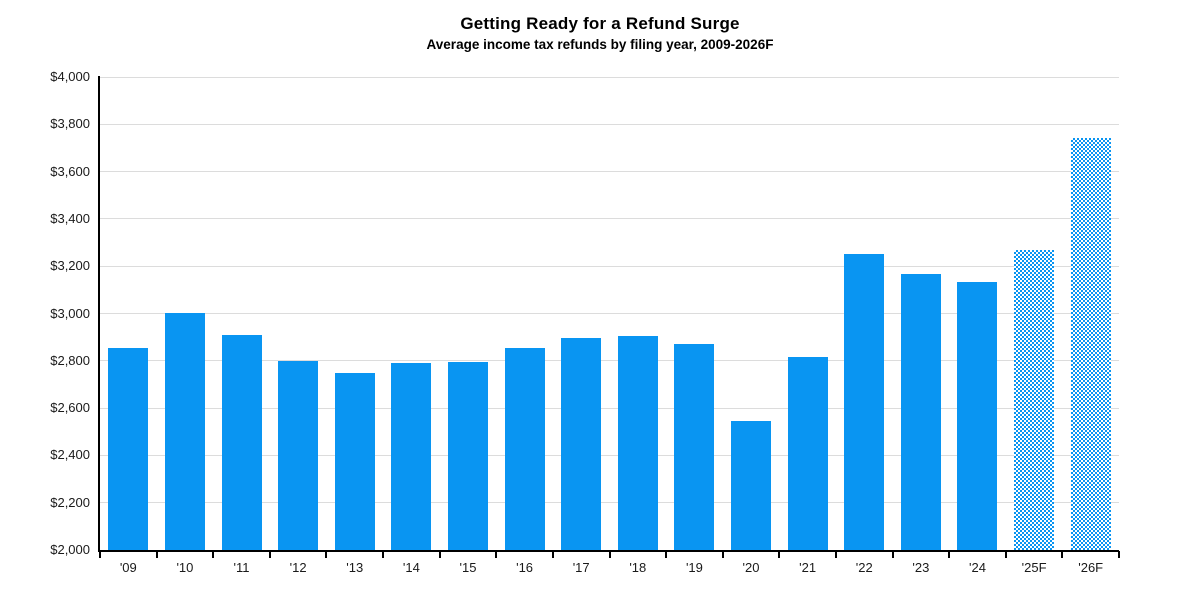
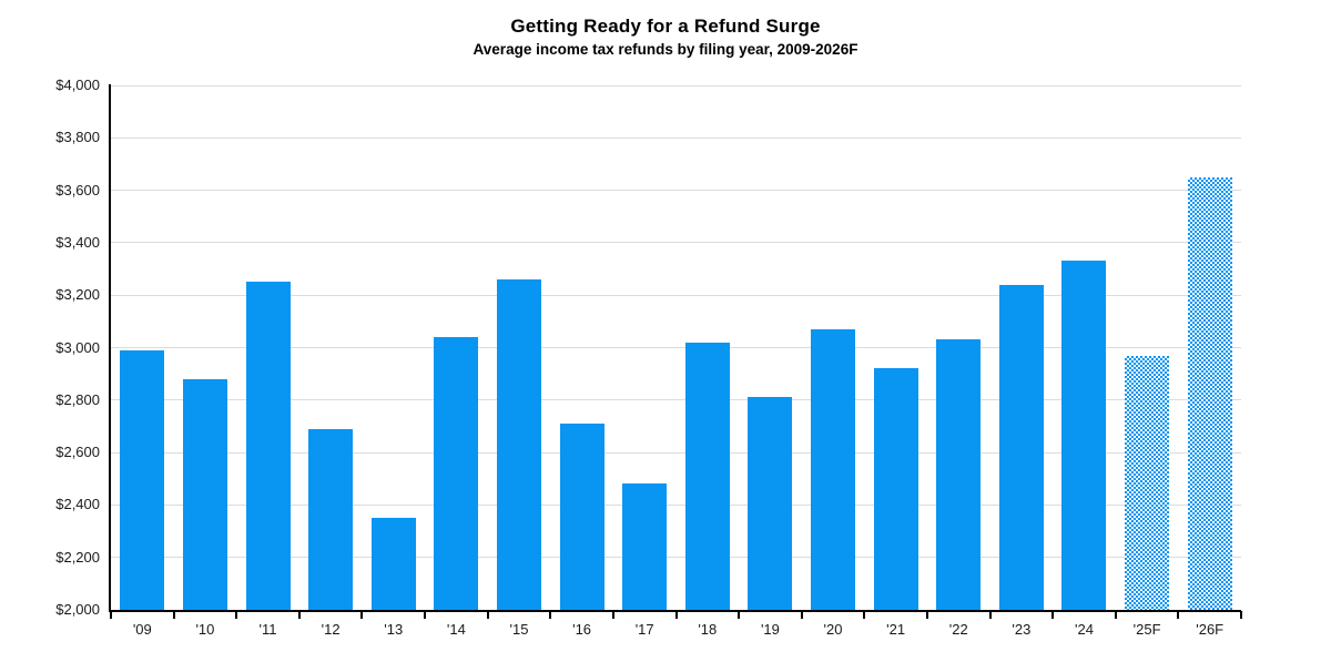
'09: $2860 -> $2990
'10: $3000 -> $2880
'11: $2910 -> $3250
'12: $2800 -> $2690
'13: $2750 -> $2350
'14: $2790 -> $3040
'15: $2800 -> $3260
'16: $2860 -> $2710
'17: $2900 -> $2480
'18: $2900 -> $3020
'19: $2870 -> $2810
'20: $2540 -> $3070
'21: $2820 -> $2920
'22: $3250 -> $3030
'23: $3160 -> $3240
'24: $3140 -> $3330
'25F: $3270 -> $2970
'26F: $3740 -> $3650
